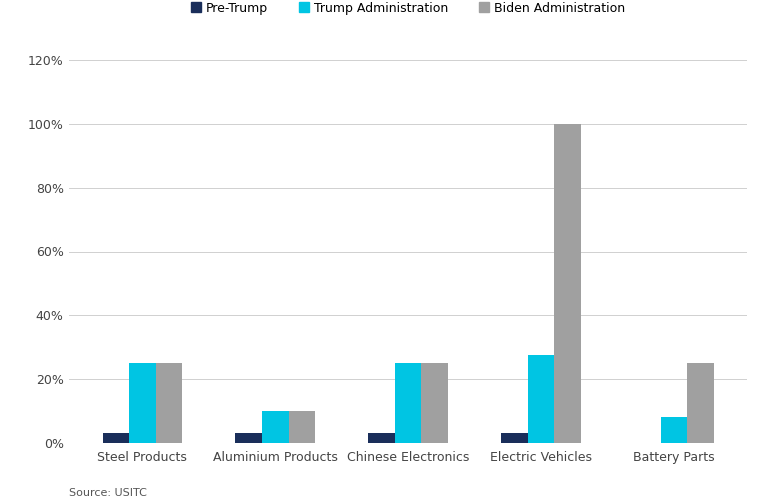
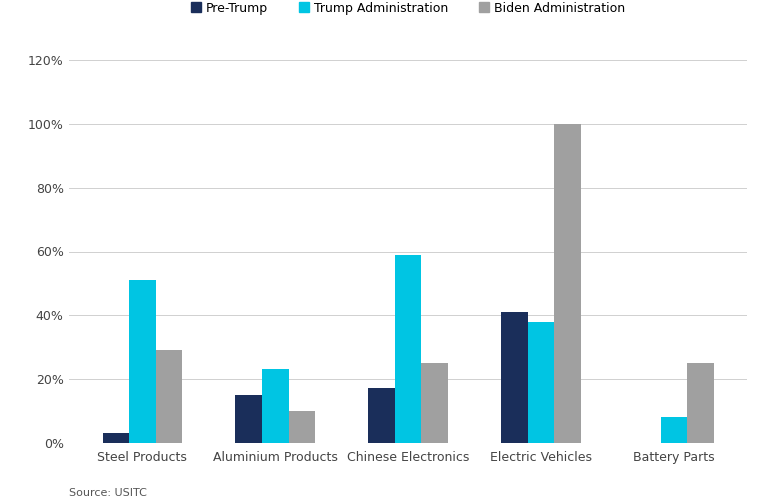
Trump Administration/Steel Products: 25.0% -> 51.0%
Biden Administration/Steel Products: 25% -> 29%
Pre-Trump/Aluminium Products: 3% -> 15%
Trump Administration/Aluminium Products: 10.0% -> 23.0%
Pre-Trump/Chinese Electronics: 3% -> 17%
Trump Administration/Chinese Electronics: 25.0% -> 59.0%
Pre-Trump/Electric Vehicles: 3% -> 41%
Trump Administration/Electric Vehicles: 27.5% -> 38.0%
